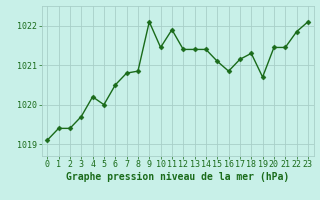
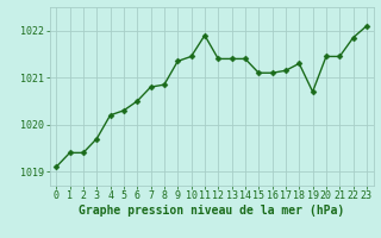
5: 1020.00 -> 1020.30
9: 1022.10 -> 1021.35
16: 1020.85 -> 1021.10
